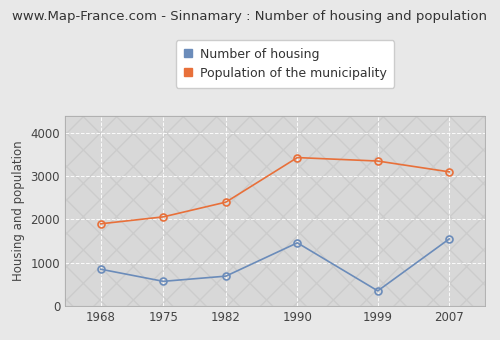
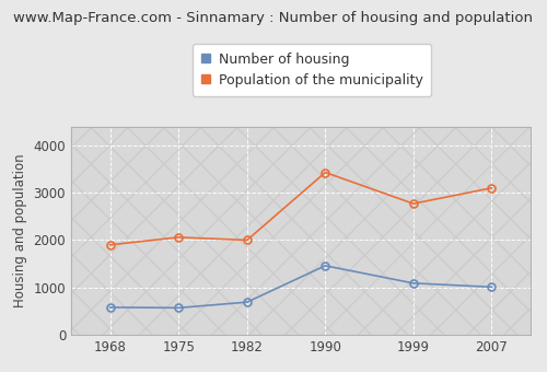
Number of housing/1968: 850 -> 580
Population of the municipality/1982: 2400 -> 2000
Number of housing/1999: 350 -> 1090
Population of the municipality/1999: 3350 -> 2770
Number of housing/2007: 1550 -> 1010
